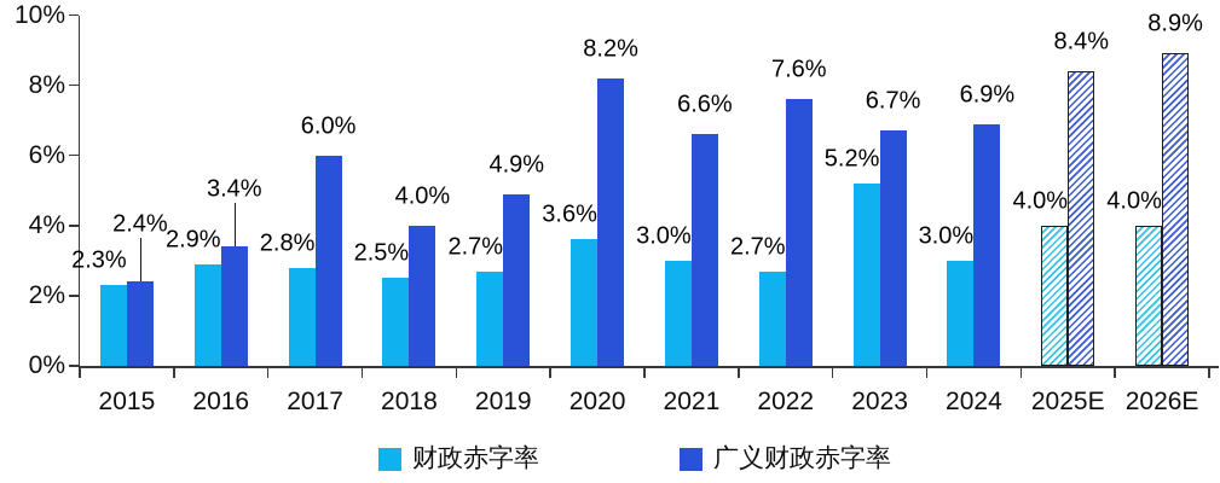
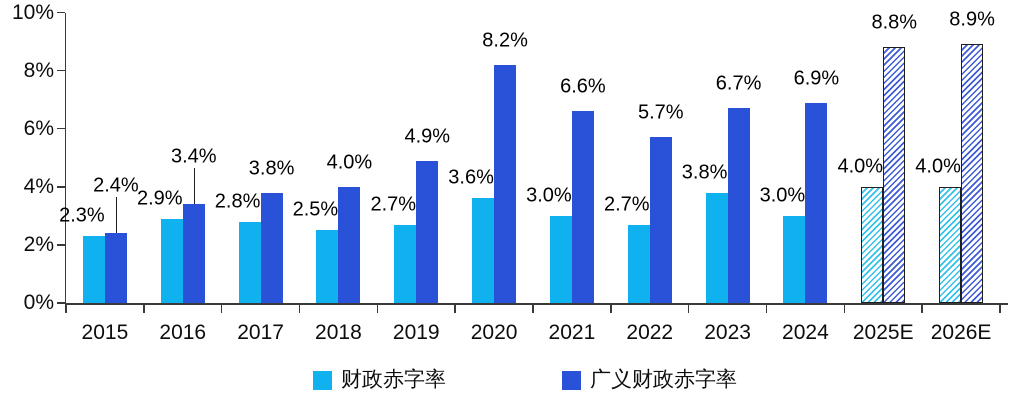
广义财政赤字率/2017: 6.0% -> 3.8%
广义财政赤字率/2022: 7.6% -> 5.7%
财政赤字率/2023: 5.2% -> 3.8%
广义财政赤字率/2025E: 8.4% -> 8.8%
